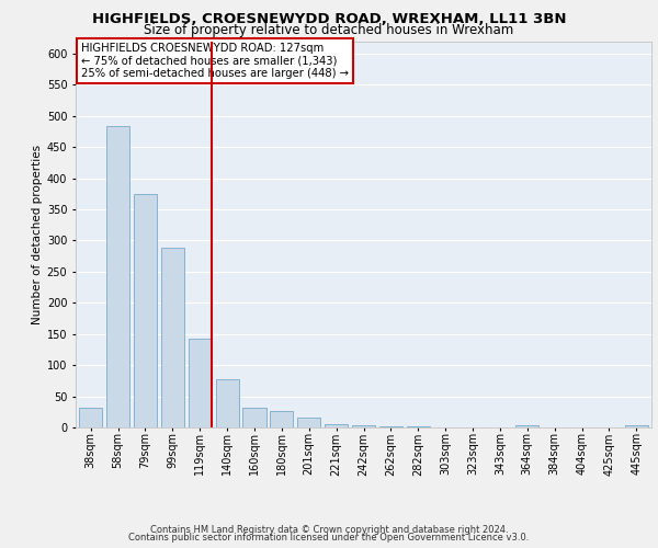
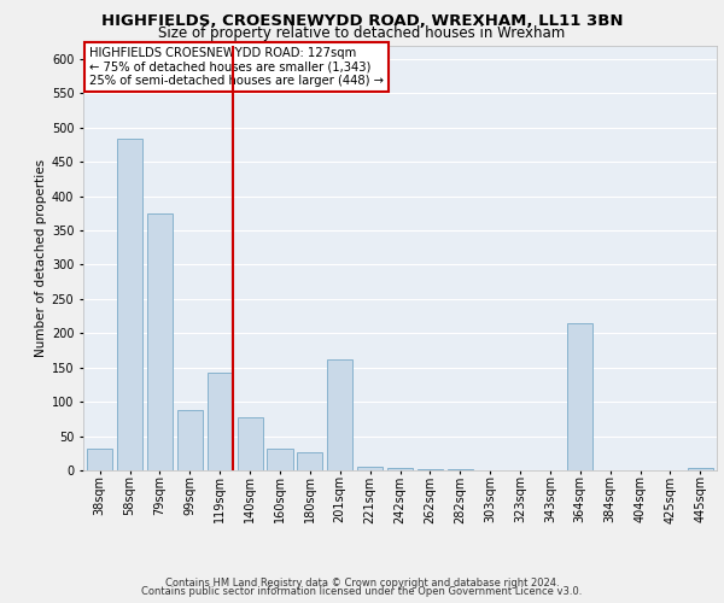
99sqm: 288 -> 88
201sqm: 15 -> 162
364sqm: 3 -> 214
